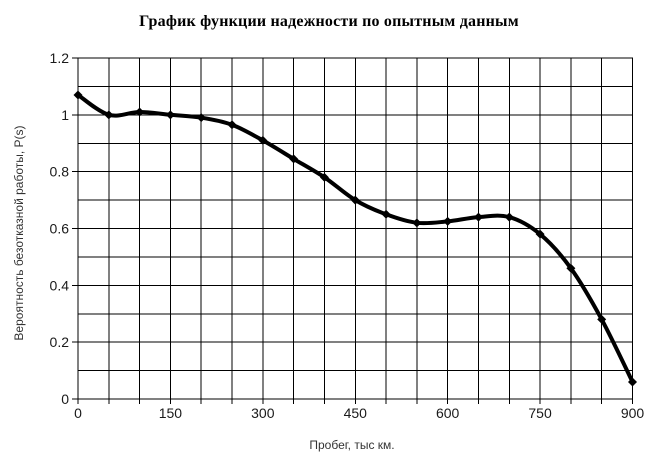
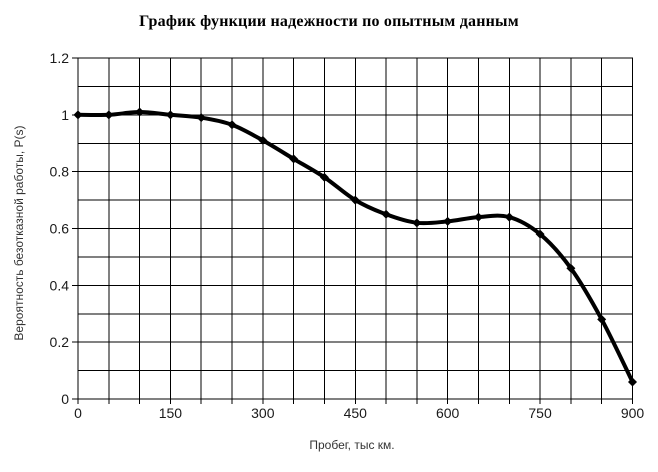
0: 1.07 -> 1.00
